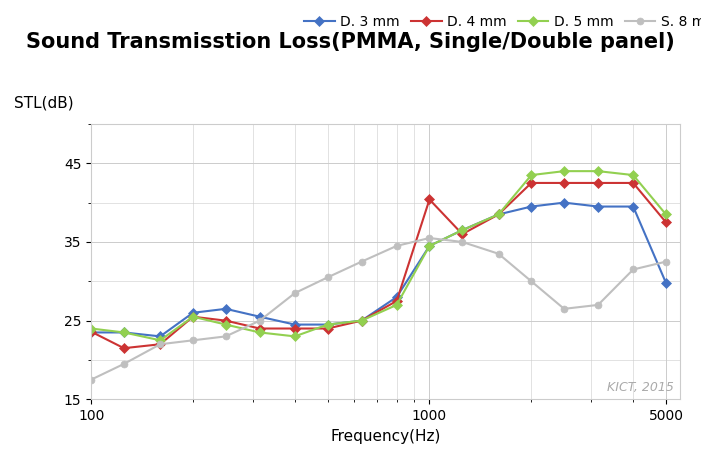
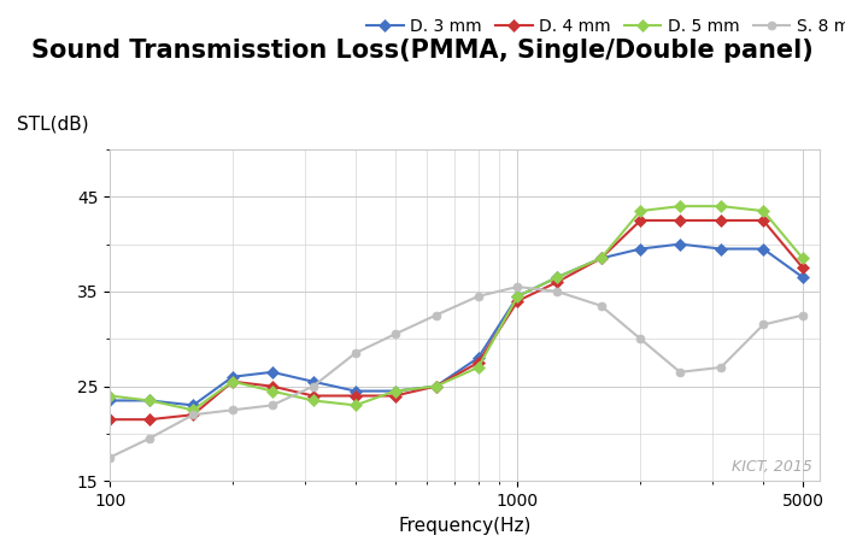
D. 4 mm/100: 23.6 -> 21.5
D. 4 mm/1000: 40.4 -> 34.0
D. 3 mm/5000: 29.8 -> 36.5
